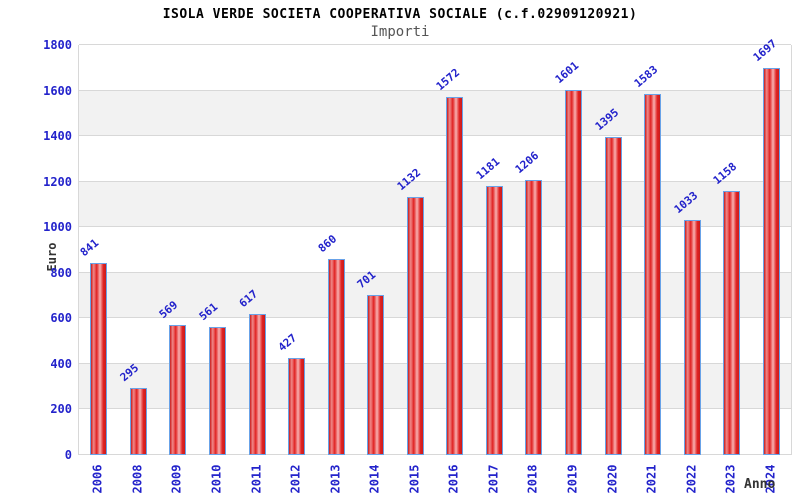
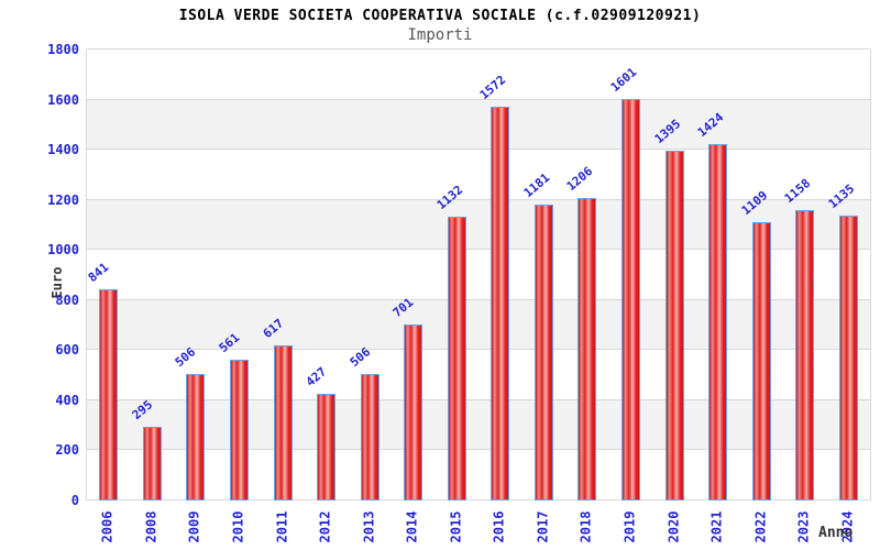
2009: 569 -> 506
2013: 860 -> 506
2021: 1583 -> 1424
2022: 1033 -> 1109
2024: 1697 -> 1135
